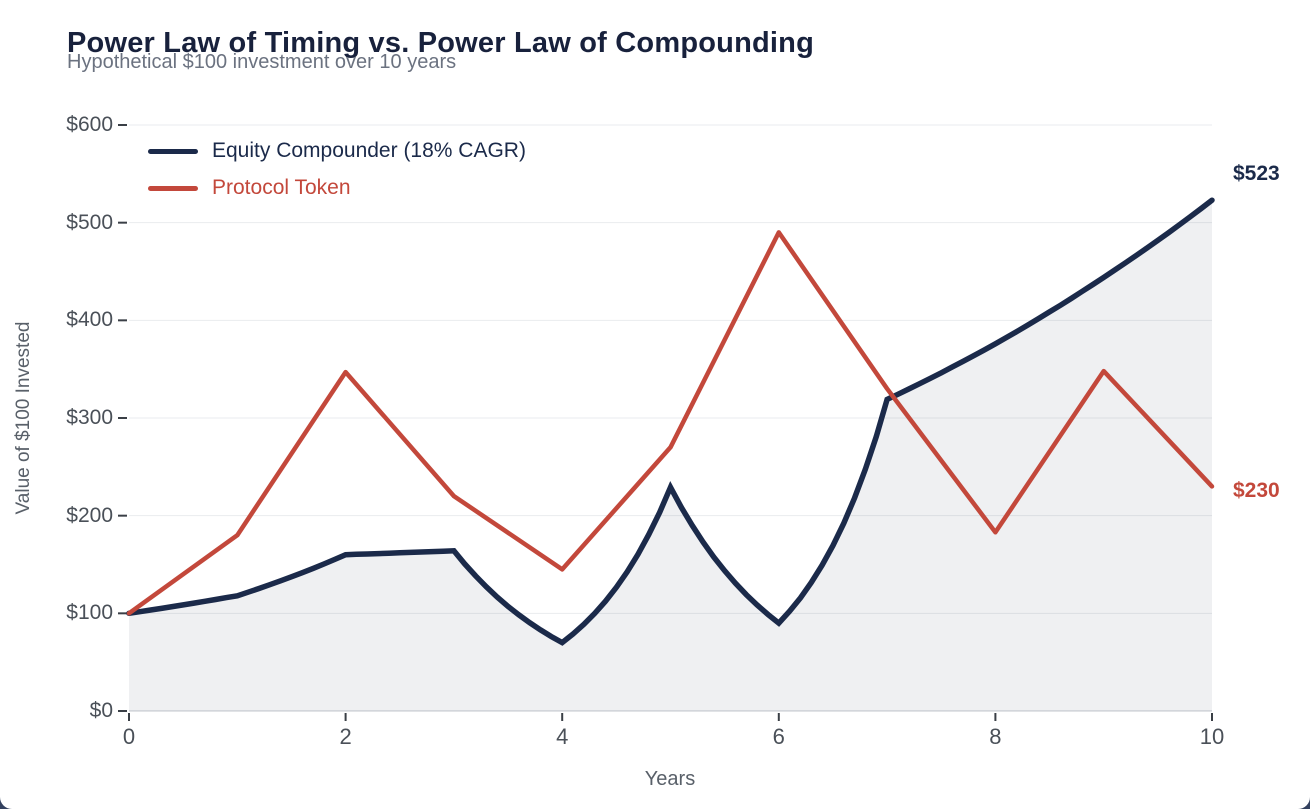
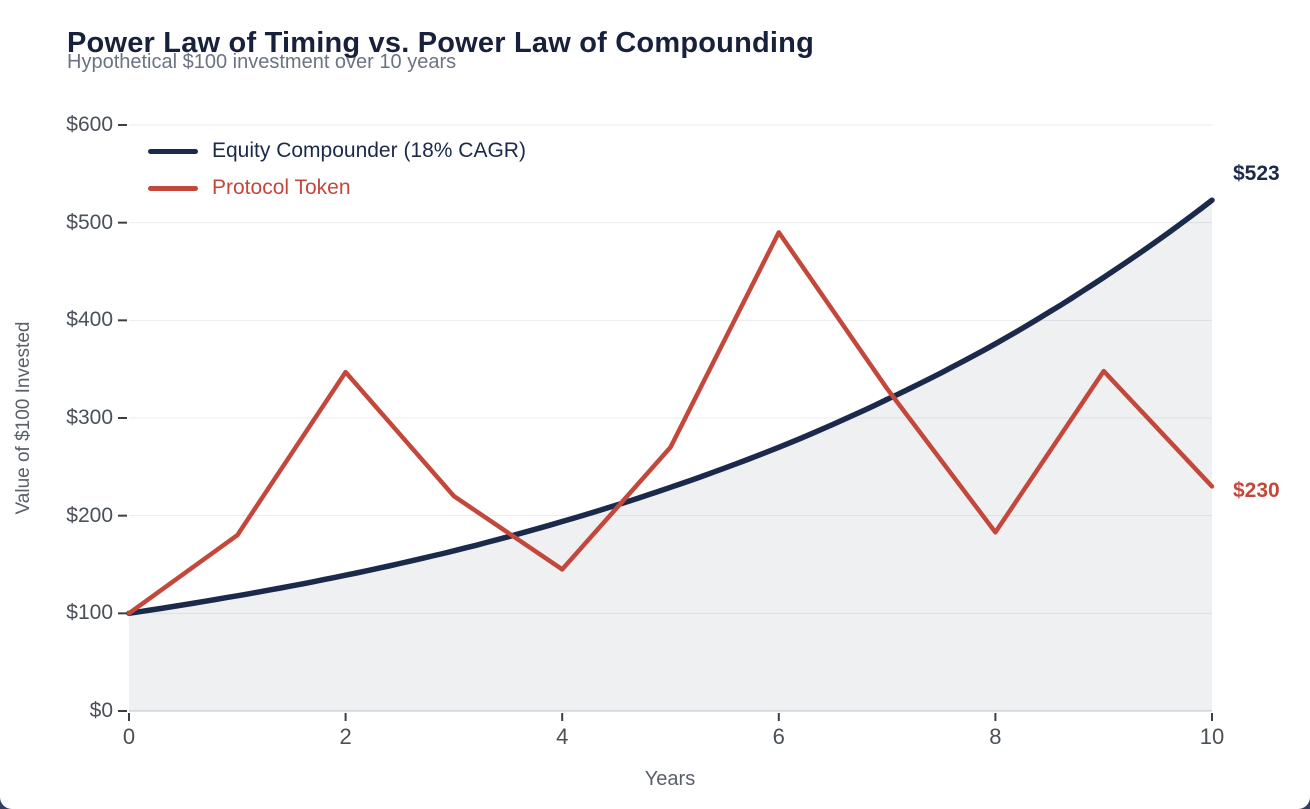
Equity Compounder (18% CAGR)/2: $160 -> $140
Equity Compounder (18% CAGR)/4: $70 -> $190
Equity Compounder (18% CAGR)/6: $90 -> $270
